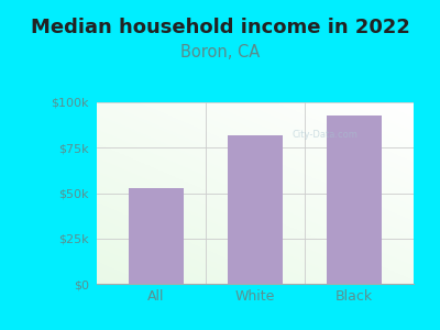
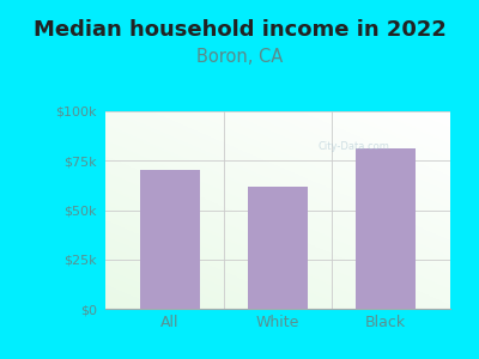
All: $53k -> $70k
White: $82k -> $62k
Black: $93k -> $81k
